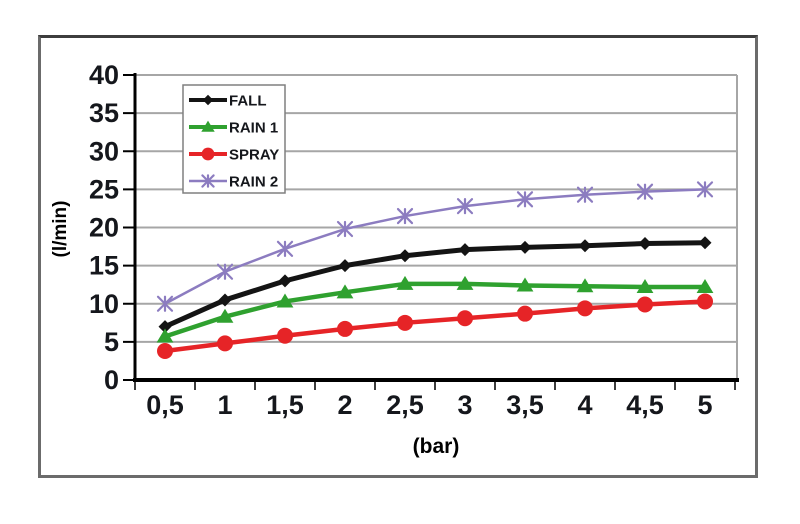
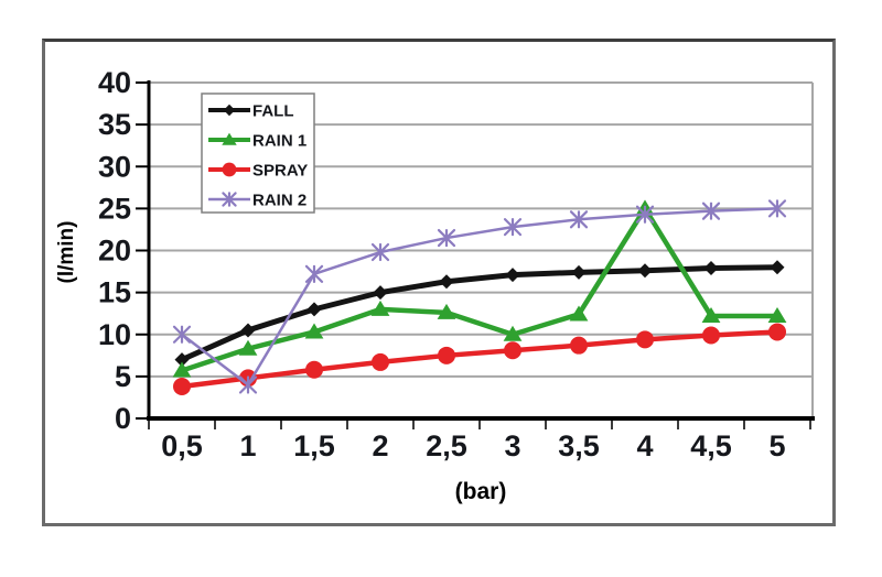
RAIN 2/1: 14 -> 4
RAIN 1/2: 12 -> 13
RAIN 1/3: 13 -> 10
RAIN 1/4: 12 -> 25
